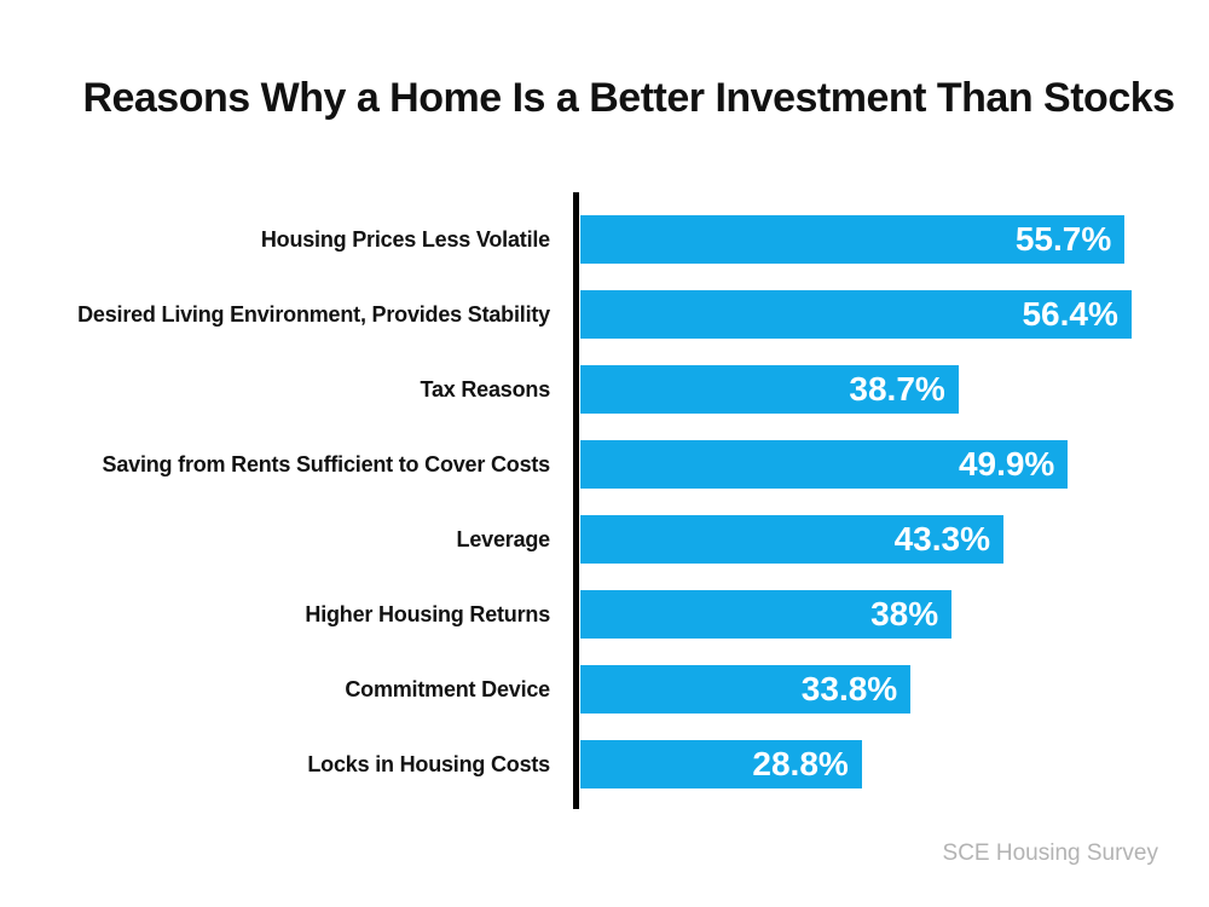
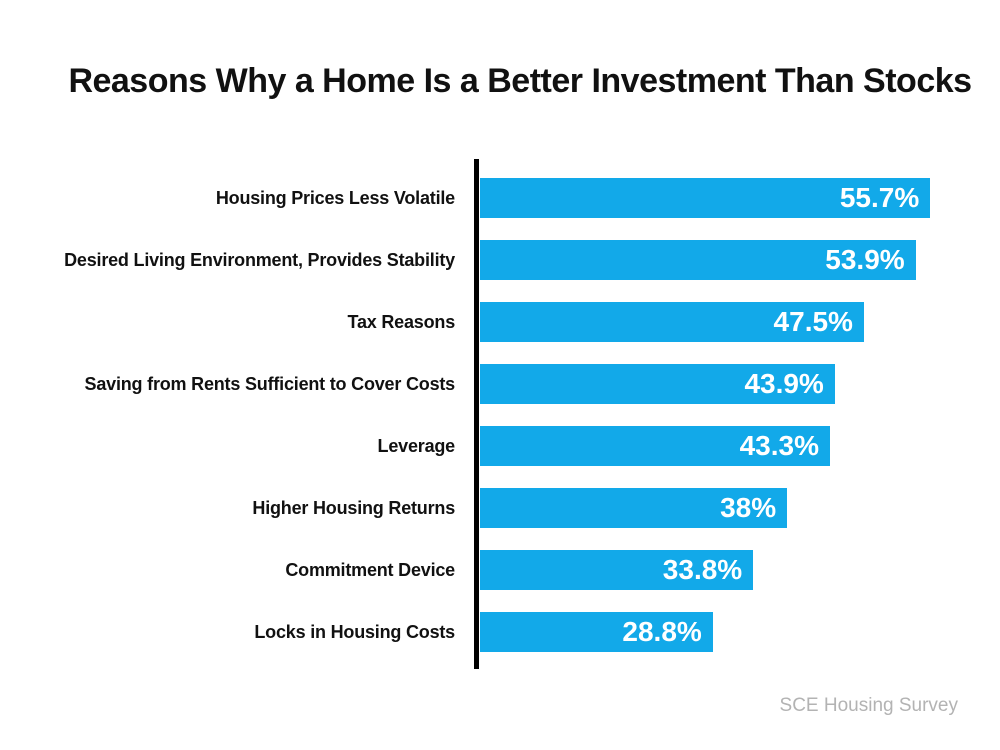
Desired Living Environment, Provides Stability: 56.4% -> 53.9%
Tax Reasons: 38.7% -> 47.5%
Saving from Rents Sufficient to Cover Costs: 49.9% -> 43.9%
